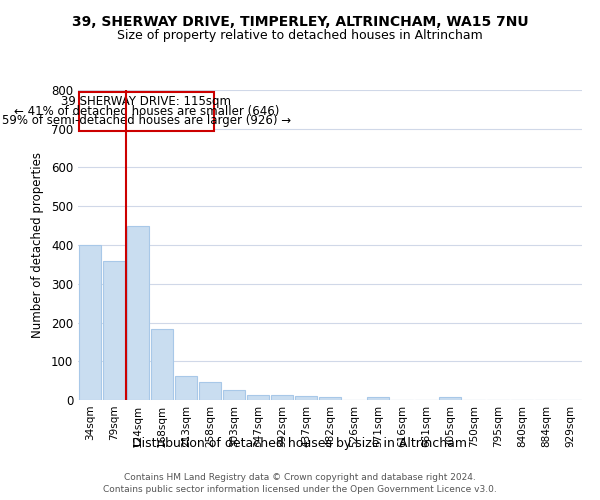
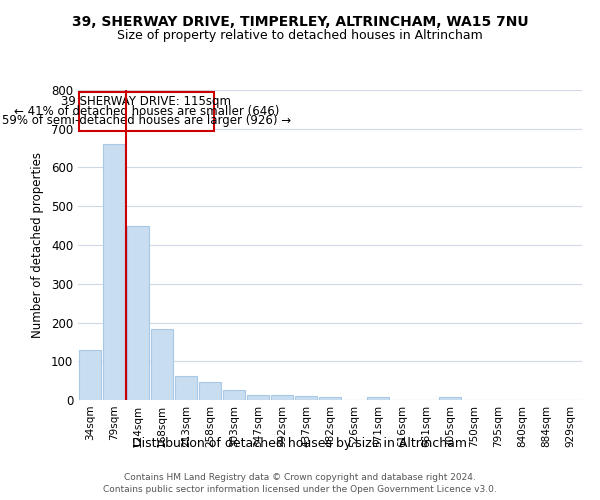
34sqm: 400 -> 128
79sqm: 360 -> 660
